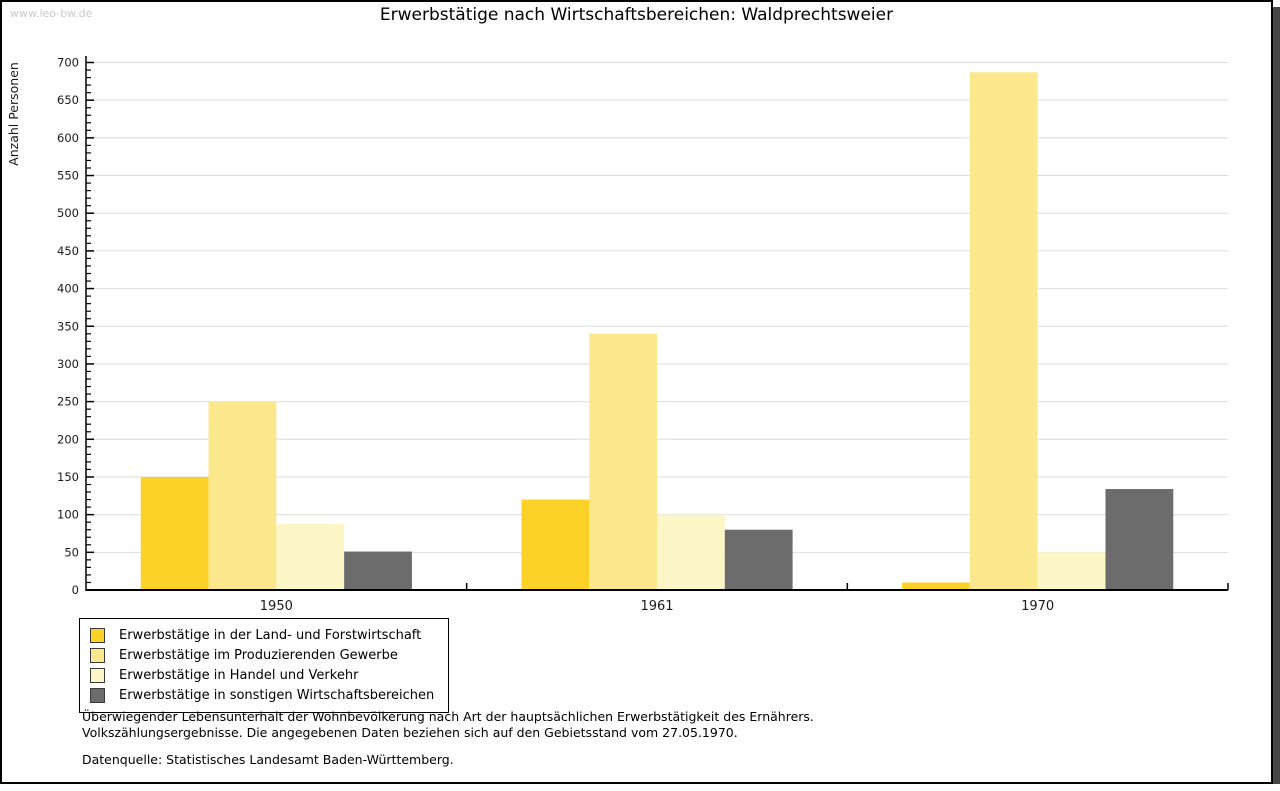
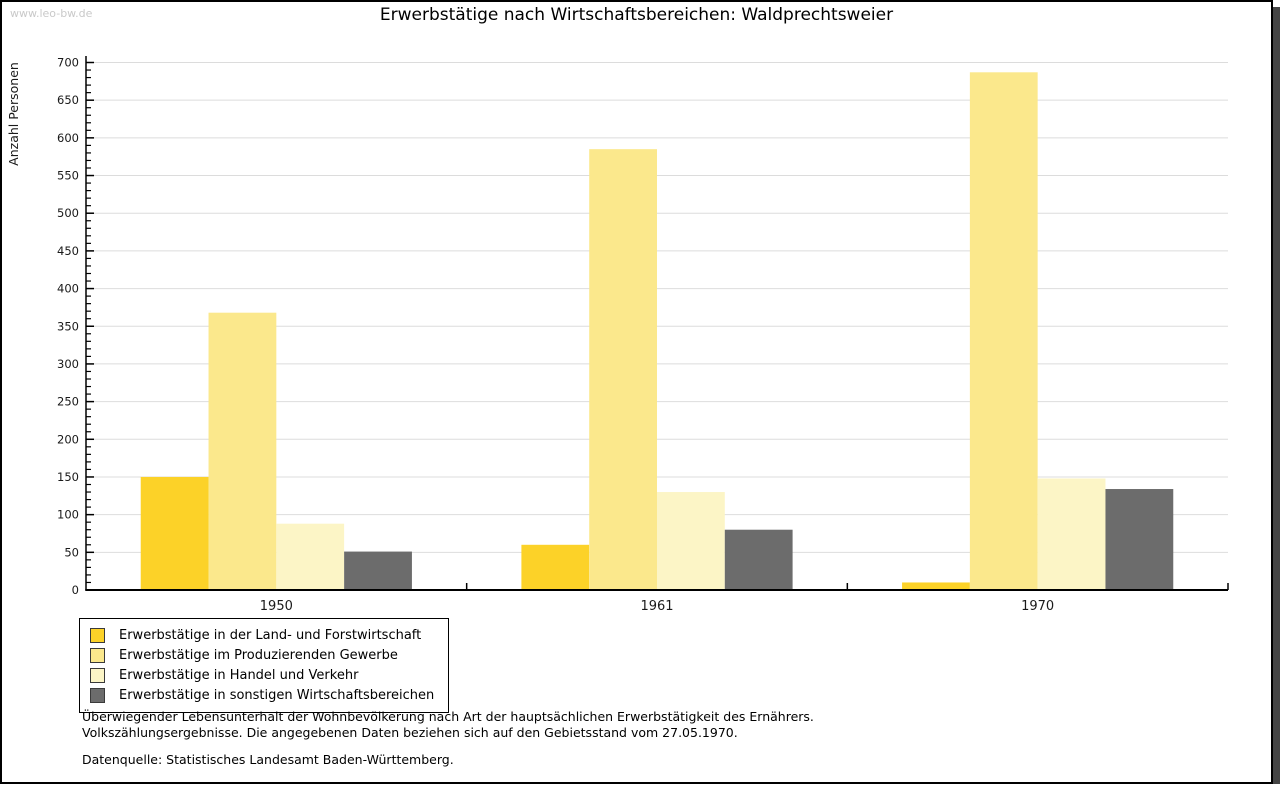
Erwerbstätige im Produzierenden Gewerbe/1950: 250 -> 370
Erwerbstätige in der Land- und Forstwirtschaft/1961: 120 -> 60
Erwerbstätige im Produzierenden Gewerbe/1961: 340 -> 580
Erwerbstätige in Handel und Verkehr/1961: 100 -> 130
Erwerbstätige in Handel und Verkehr/1970: 50 -> 150
